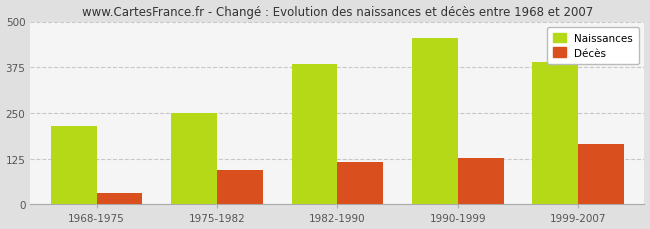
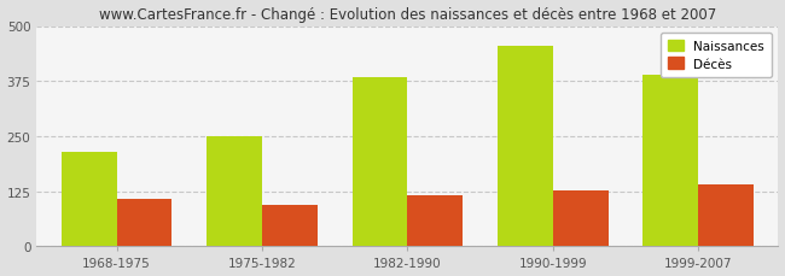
Décès/1968-1975: 30 -> 107
Décès/1999-2007: 165 -> 140
